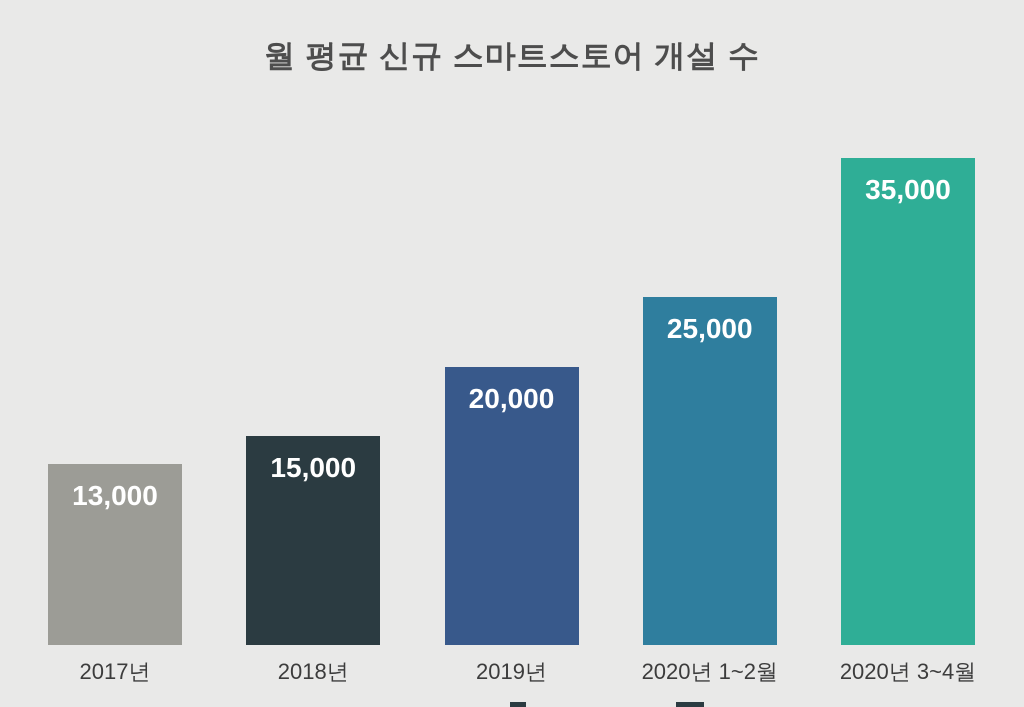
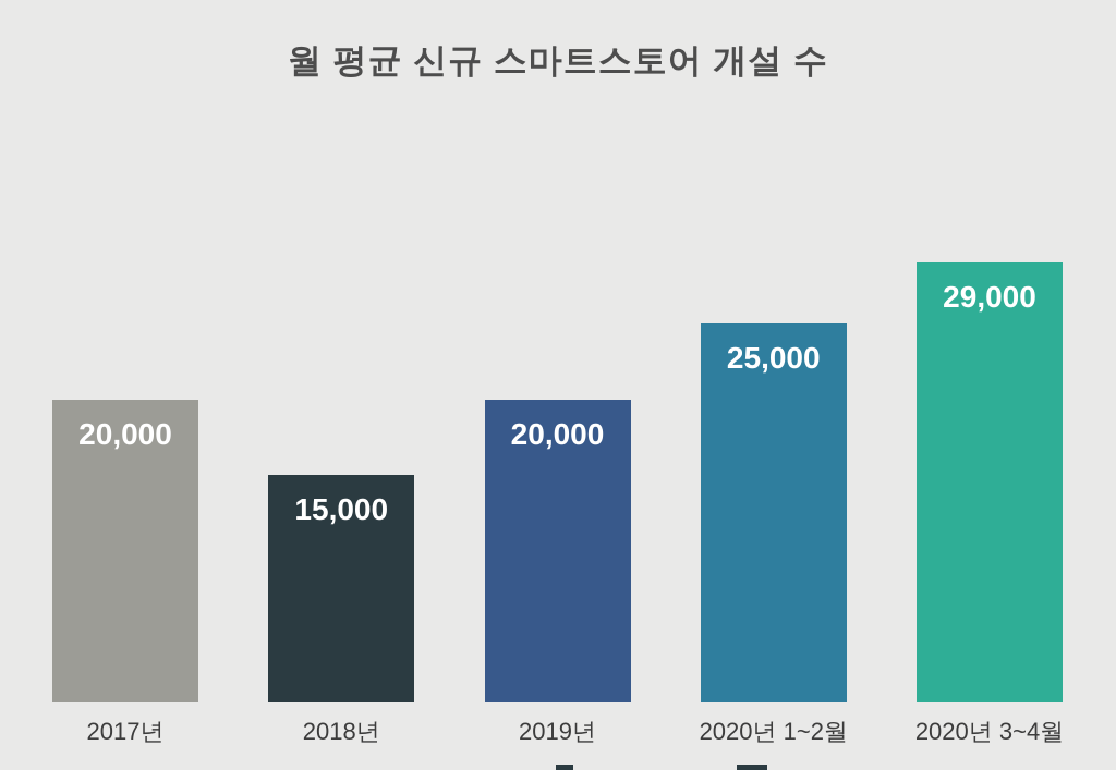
2017년: 13,000 -> 20,000
2020년 3~4월: 35,000 -> 29,000
